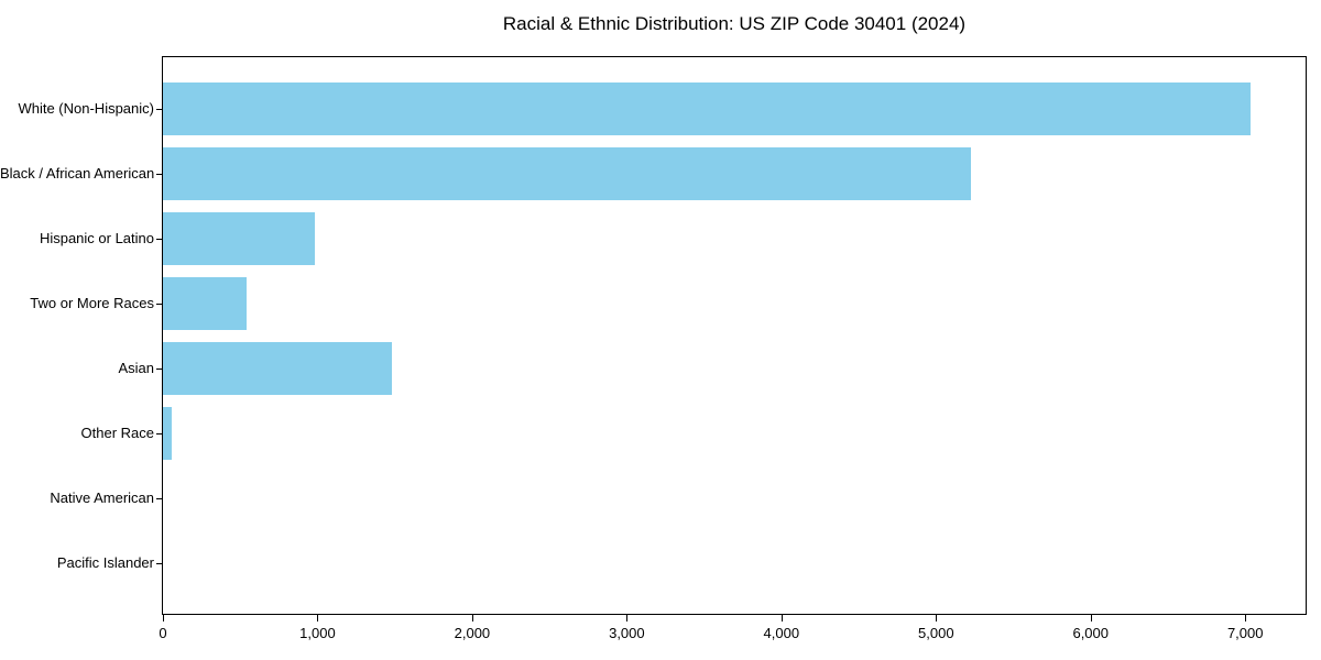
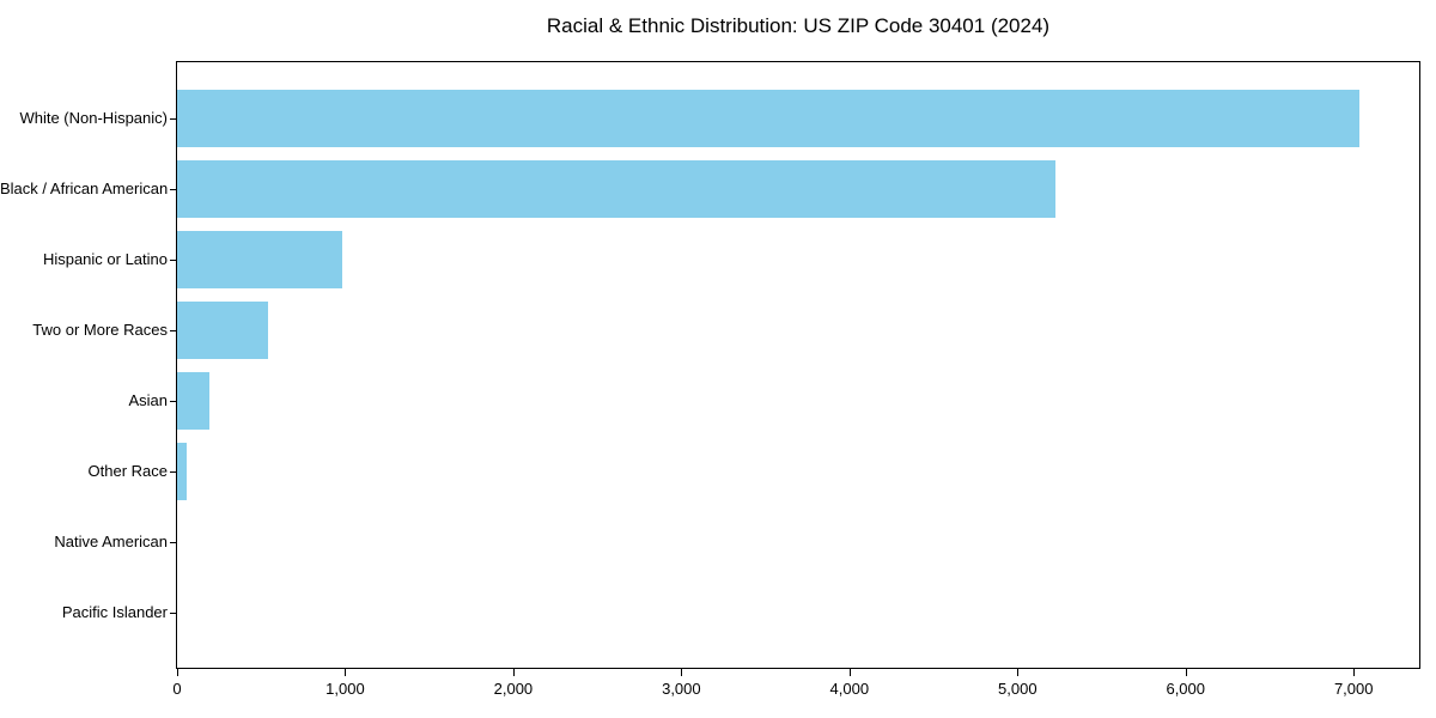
Asian: 1480 -> 190
